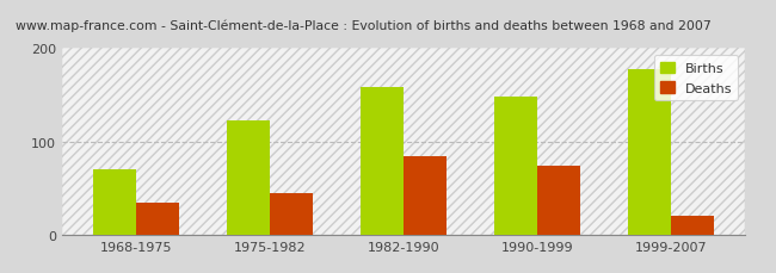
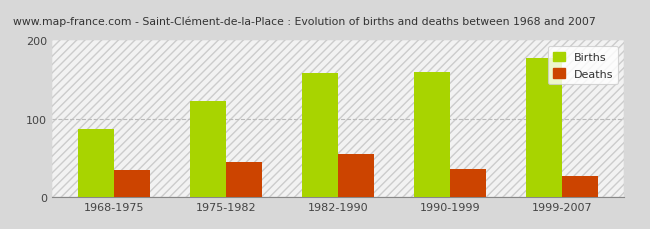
Births/1968-1975: 70 -> 87
Deaths/1982-1990: 84 -> 55
Births/1990-1999: 148 -> 160
Deaths/1990-1999: 74 -> 36
Deaths/1999-2007: 20 -> 27
